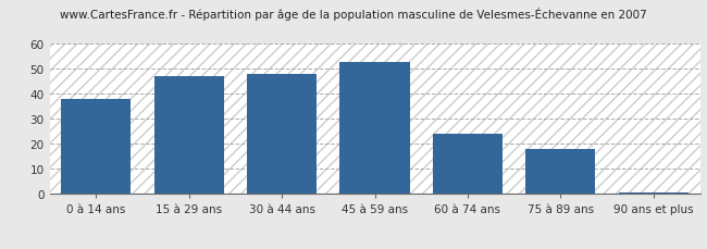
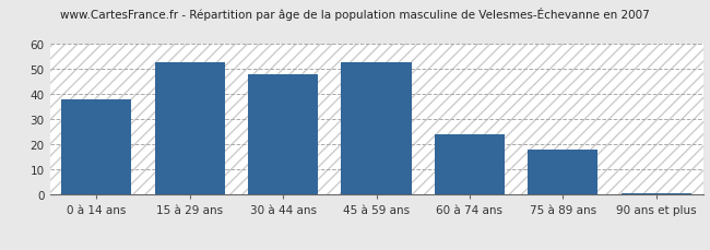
15 à 29 ans: 47.0 -> 53.0
